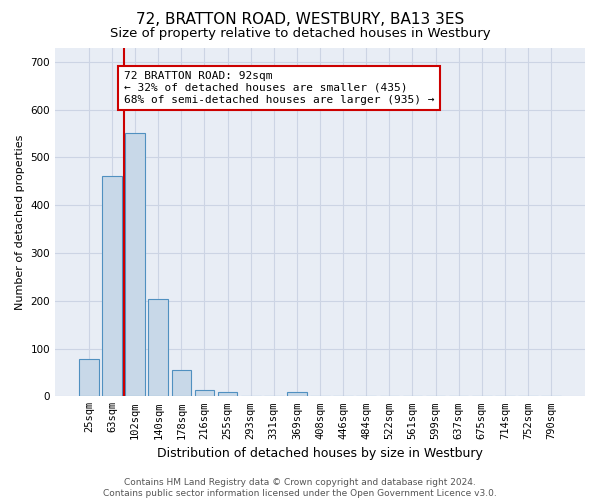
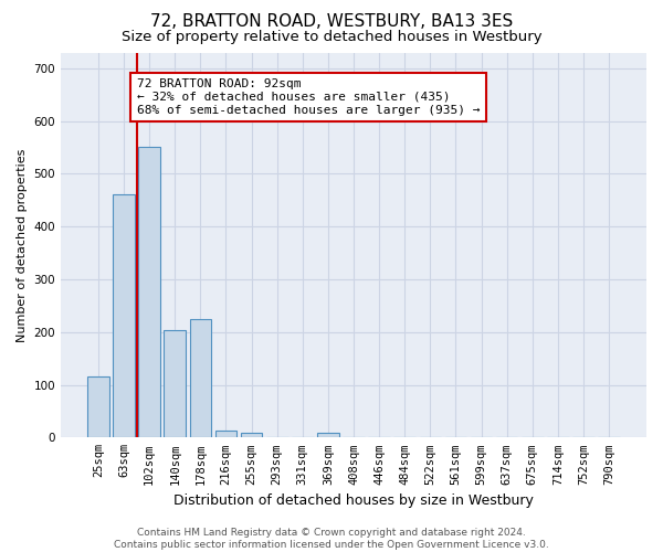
25sqm: 78 -> 115
178sqm: 55 -> 225
